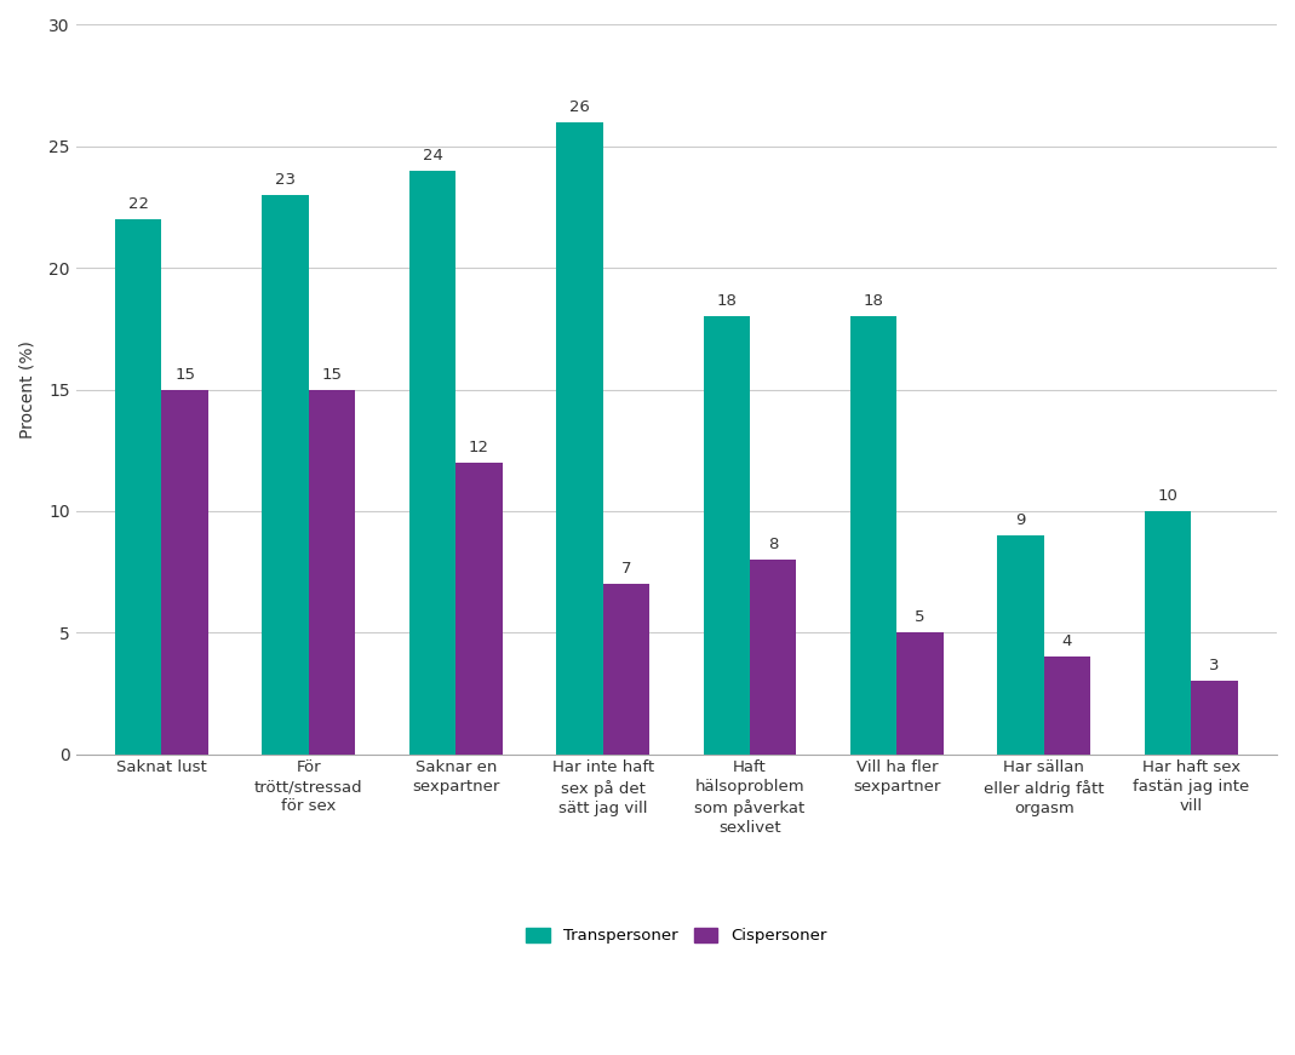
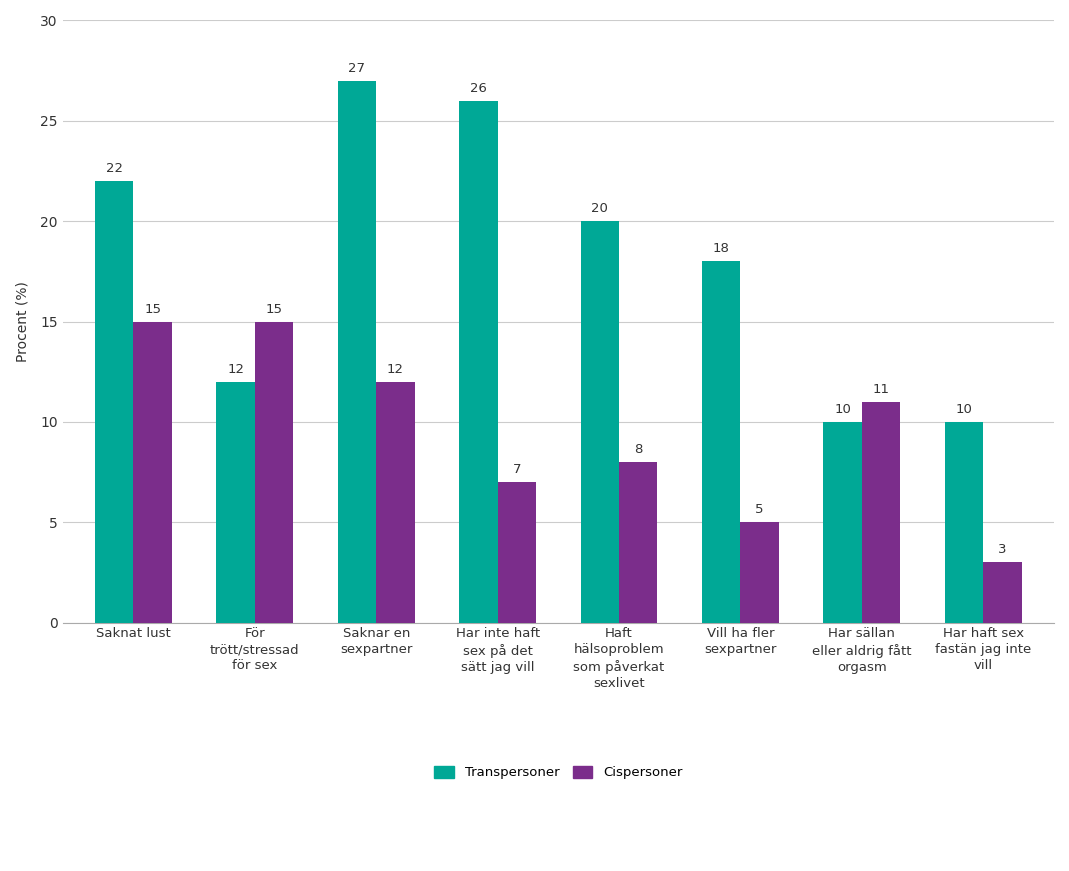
Transpersoner/För trött/stressad för sex: 23 -> 12
Transpersoner/Saknar en sexpartner: 24 -> 27
Transpersoner/Haft hälsoproblem som påverkat sexlivet: 18 -> 20
Transpersoner/Har sällan eller aldrig fått orgasm: 9 -> 10
Cispersoner/Har sällan eller aldrig fått orgasm: 4 -> 11
